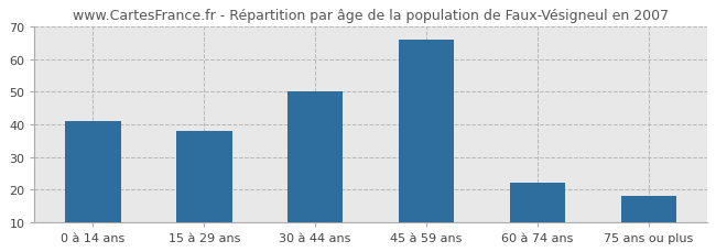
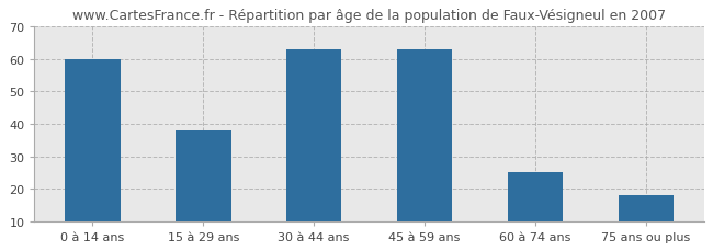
0 à 14 ans: 41 -> 60
30 à 44 ans: 50 -> 63
45 à 59 ans: 66 -> 63
60 à 74 ans: 22 -> 25
